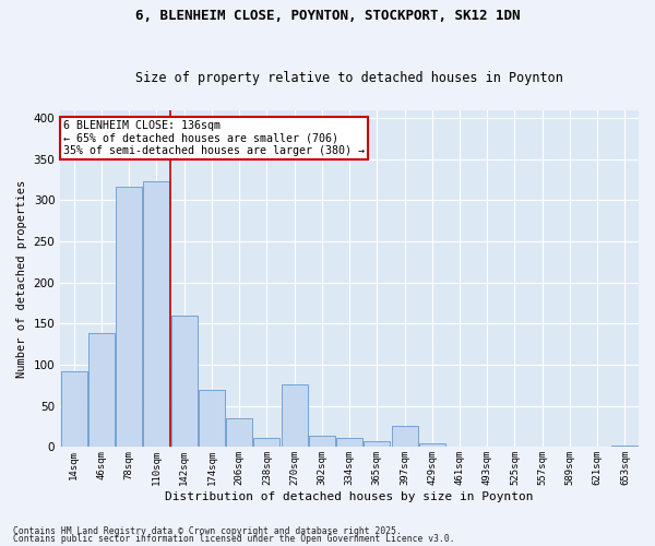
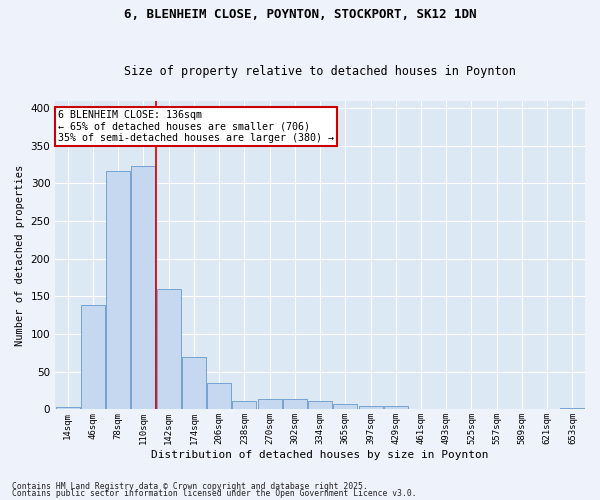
14sqm: 92 -> 3
270sqm: 76 -> 14
397sqm: 26 -> 5
